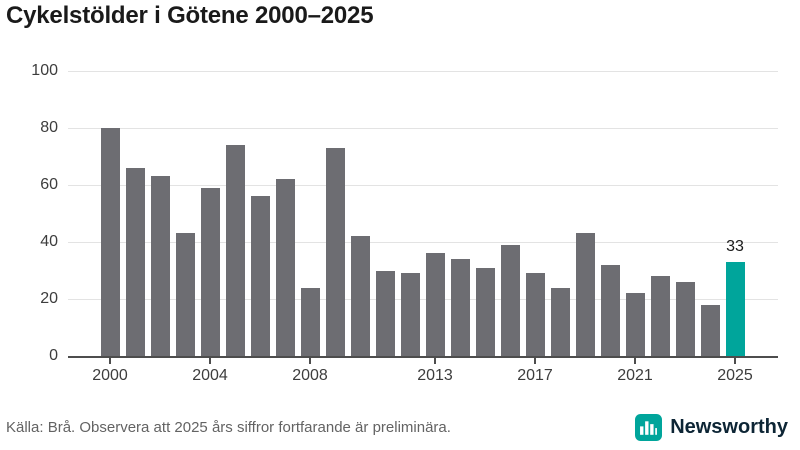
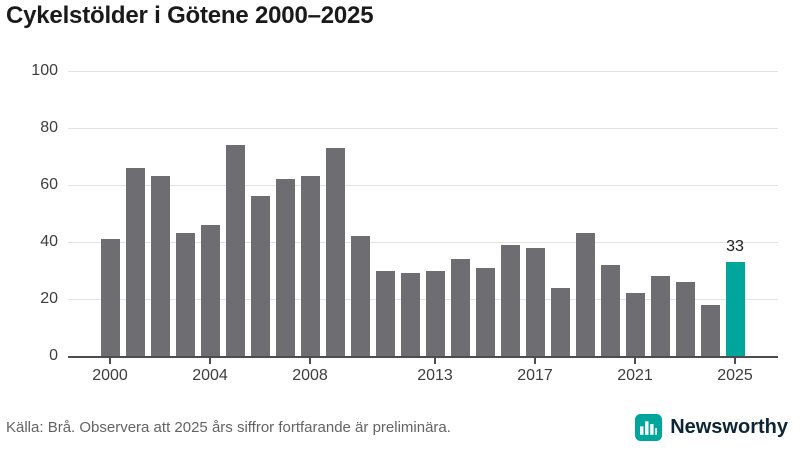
2000: 80 -> 41
2004: 59 -> 46
2008: 24 -> 63
2013: 36 -> 30
2017: 29 -> 38
